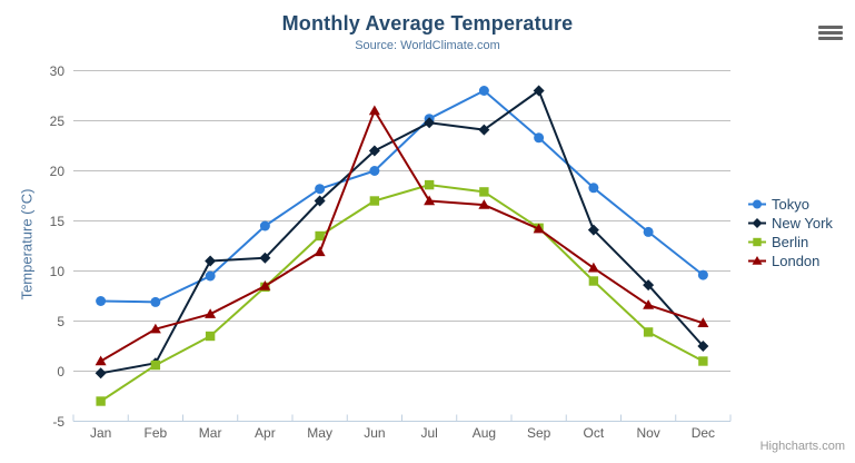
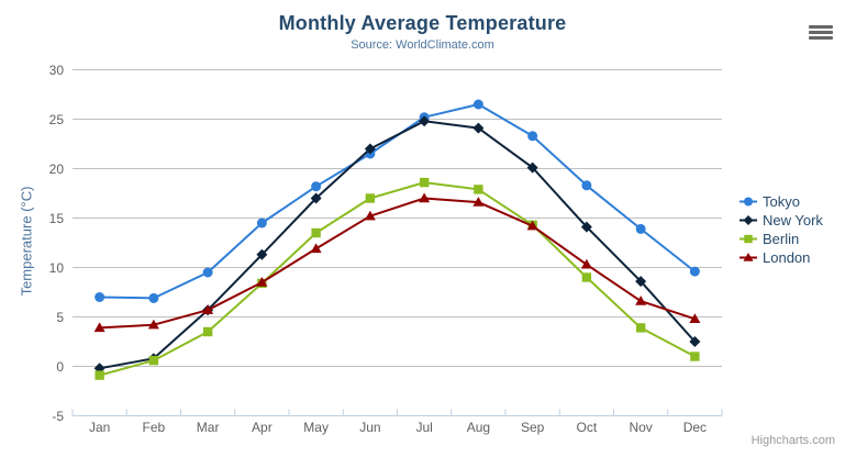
Berlin/Jan: -3 -> -1
London/Jan: 1 -> 4
New York/Mar: 11 -> 6
Tokyo/Jun: 20 -> 22
London/Jun: 26 -> 15
Tokyo/Aug: 28 -> 26
New York/Sep: 28 -> 20
